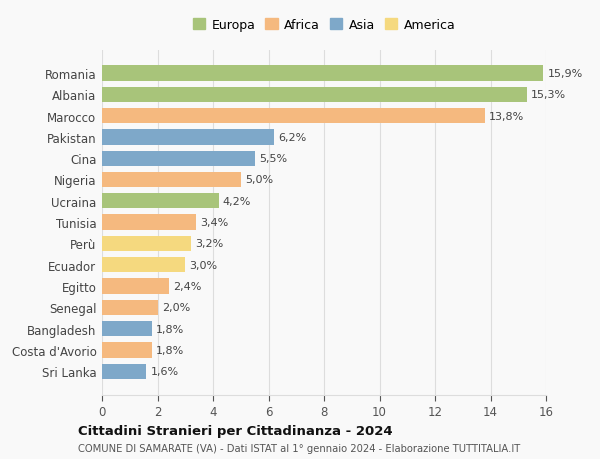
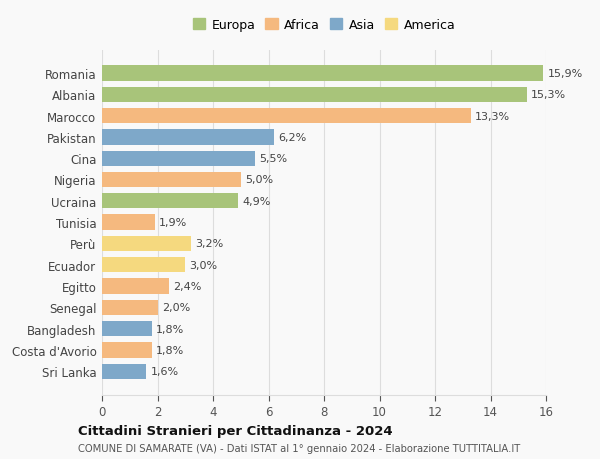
Marocco: 13,8% -> 13,3%
Ucraina: 4,2% -> 4,9%
Tunisia: 3,4% -> 1,9%
